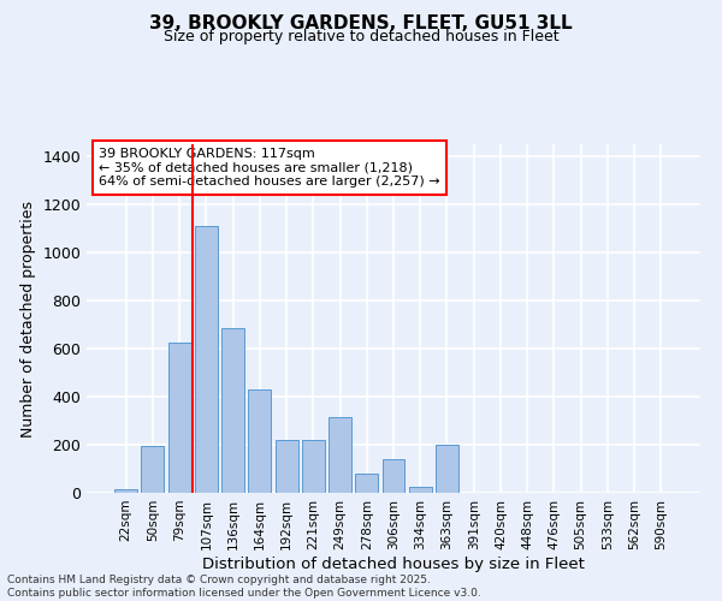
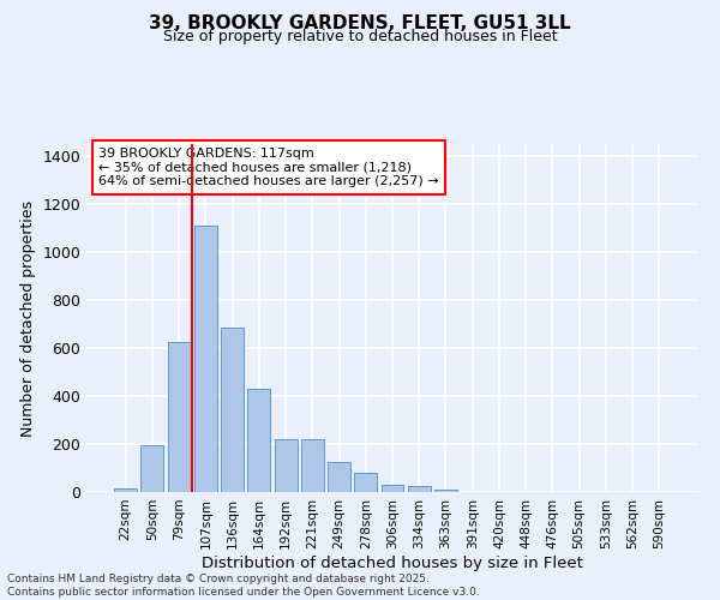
249sqm: 315 -> 125
306sqm: 140 -> 30
363sqm: 200 -> 10
